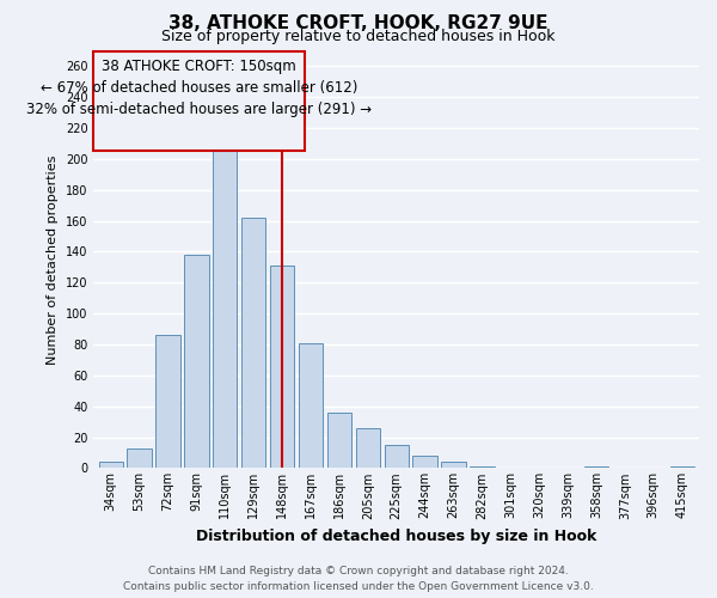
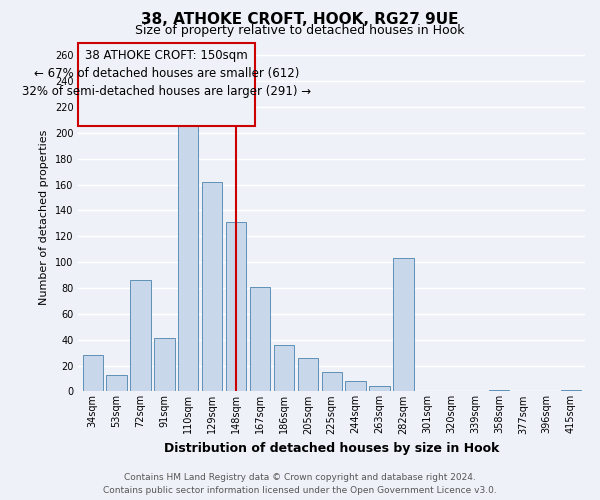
34sqm: 4 -> 28
91sqm: 138 -> 41
282sqm: 1 -> 103
